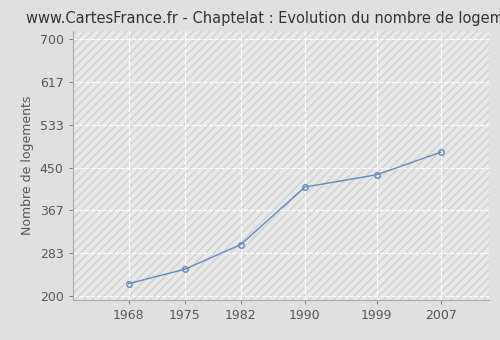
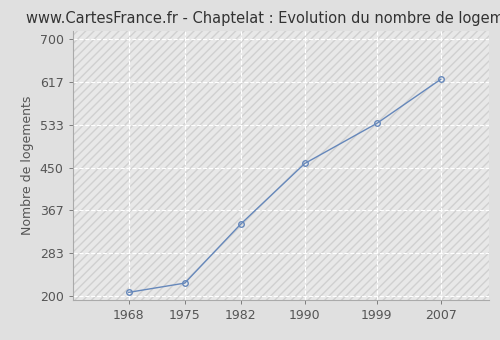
1968: 224 -> 207
1975: 252 -> 225
1982: 300 -> 340
1990: 412 -> 458
1999: 436 -> 536
2007: 480 -> 622
